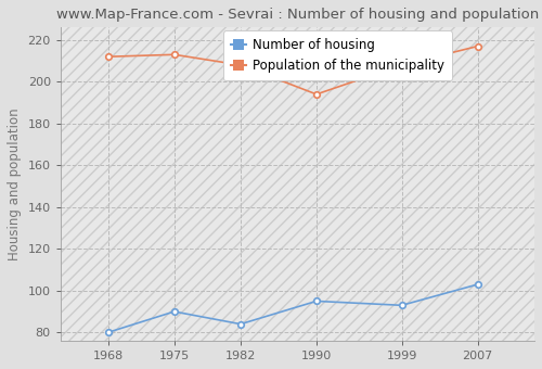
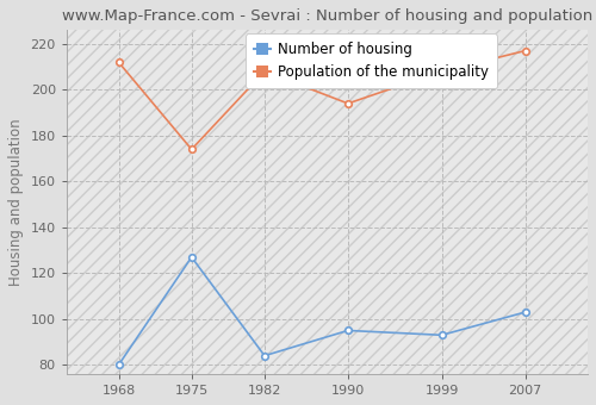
Number of housing/1975: 90 -> 127
Population of the municipality/1975: 213 -> 174
